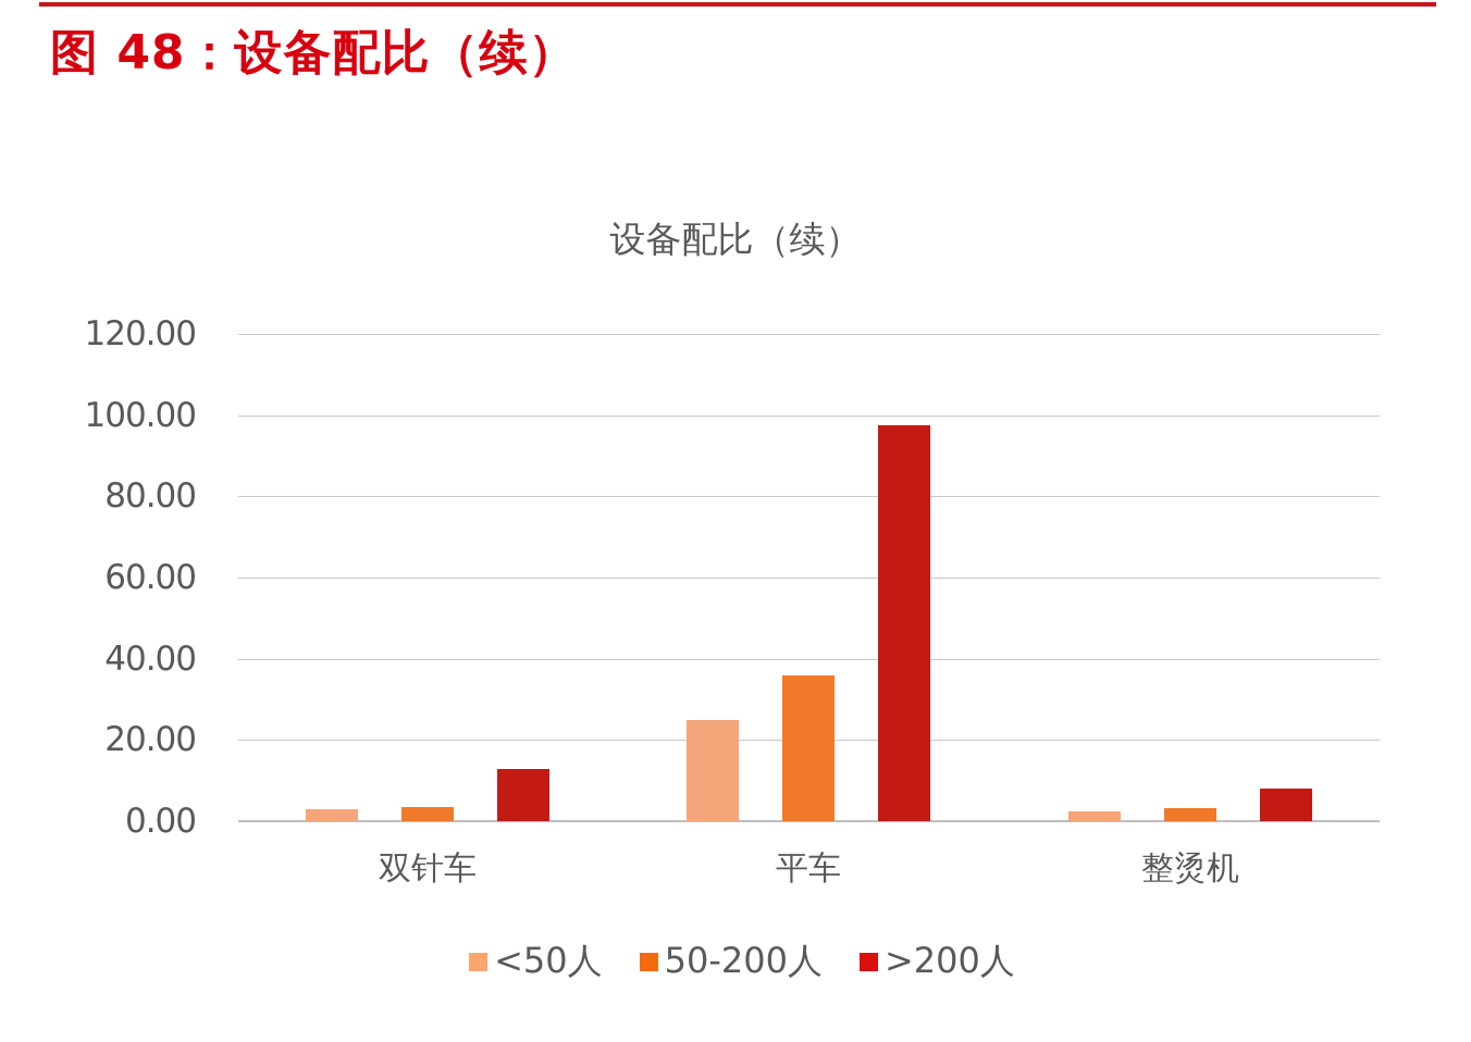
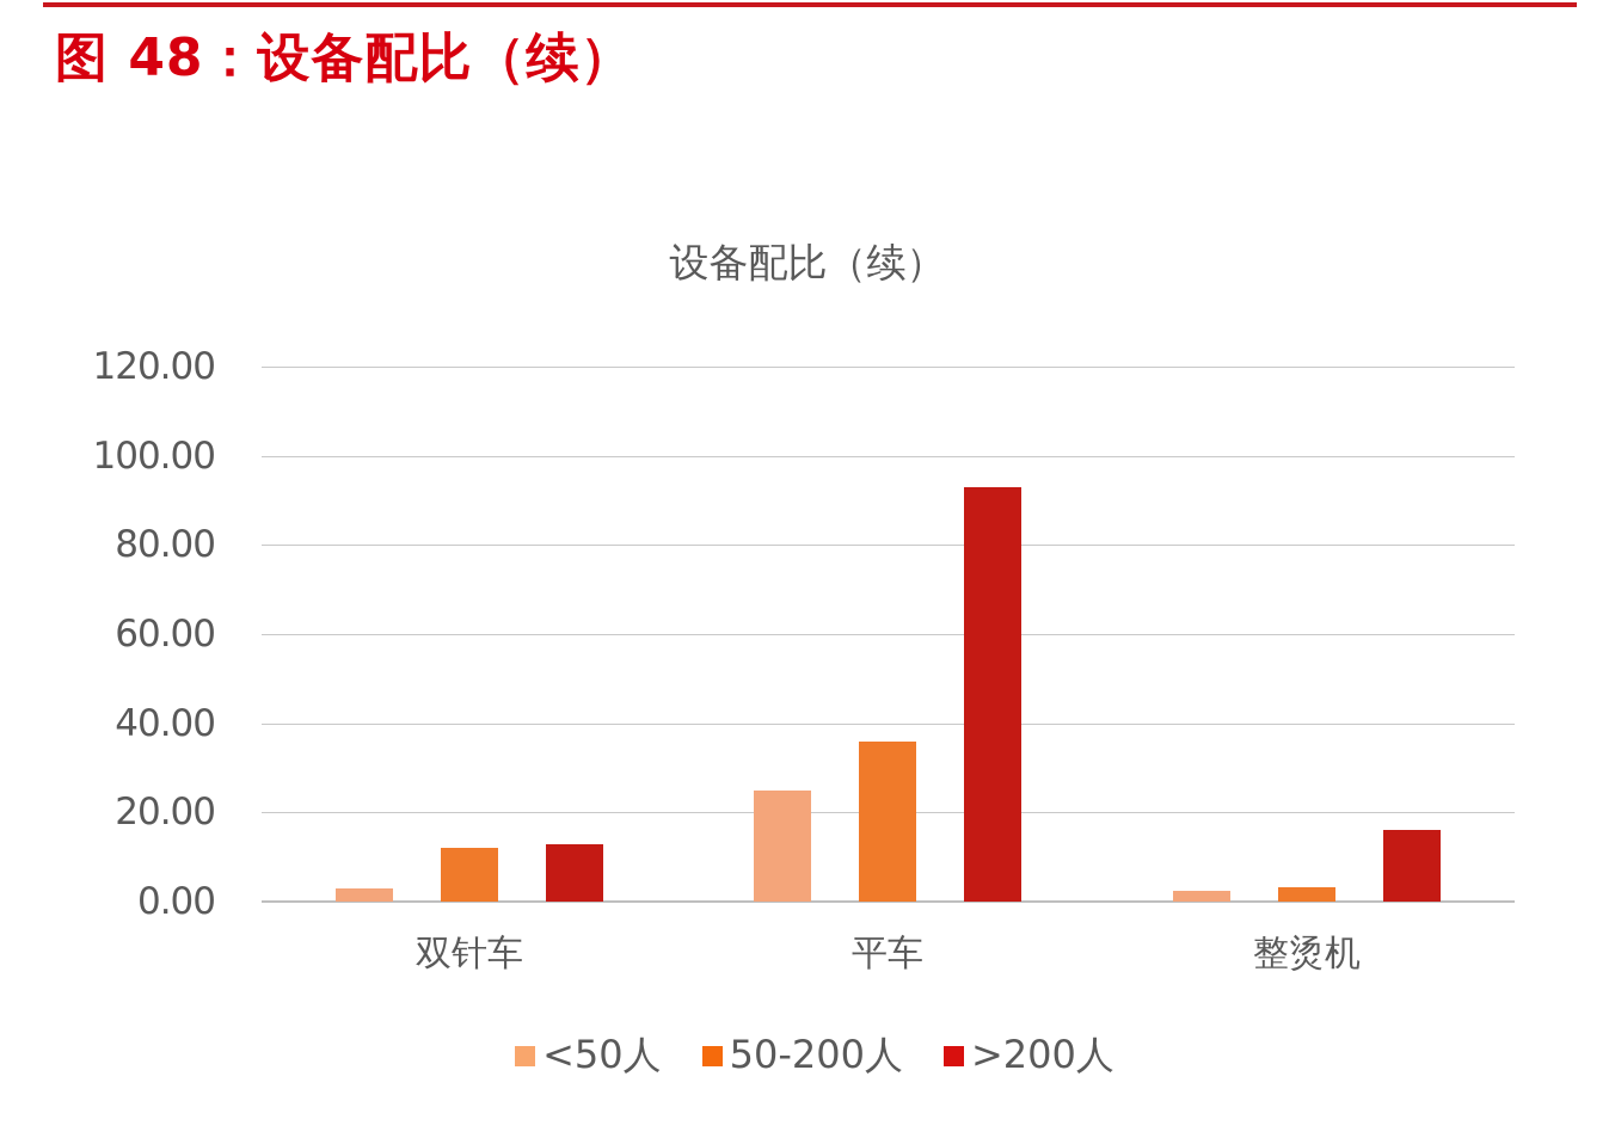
50-200人/双针车: 3 -> 12
>200人/平车: 98 -> 93
>200人/整烫机: 8 -> 16
